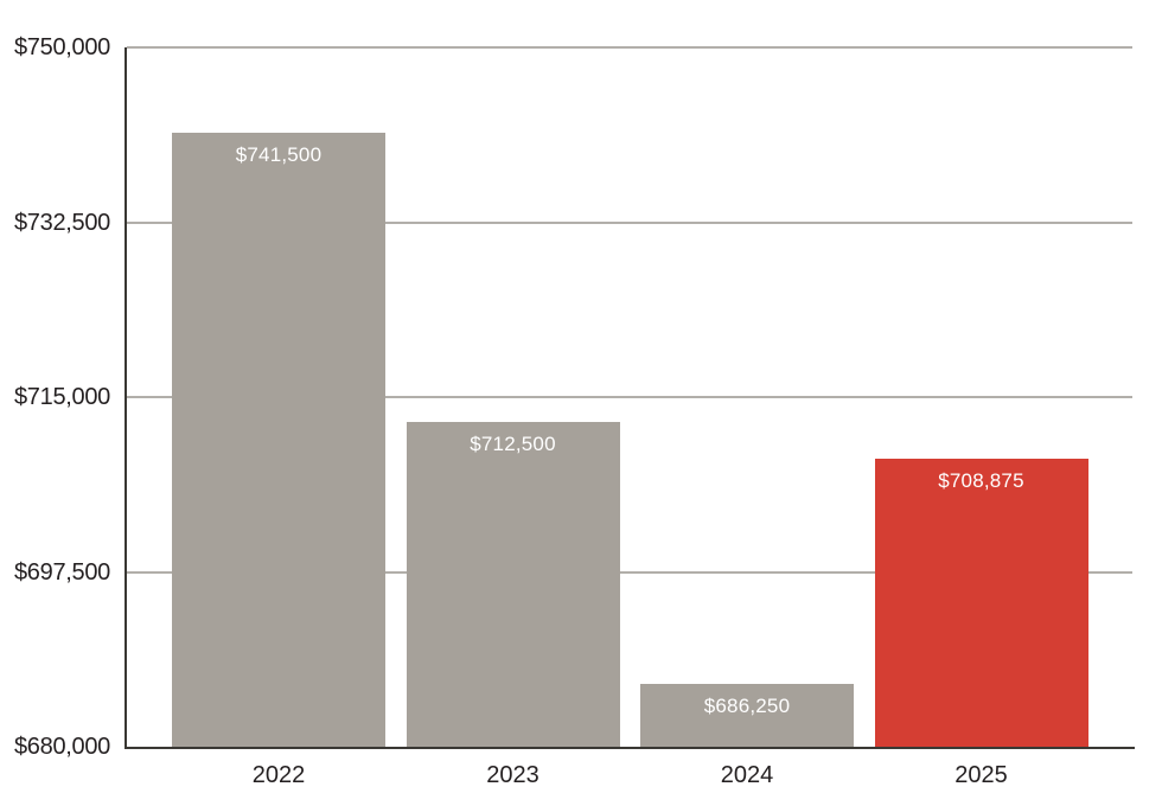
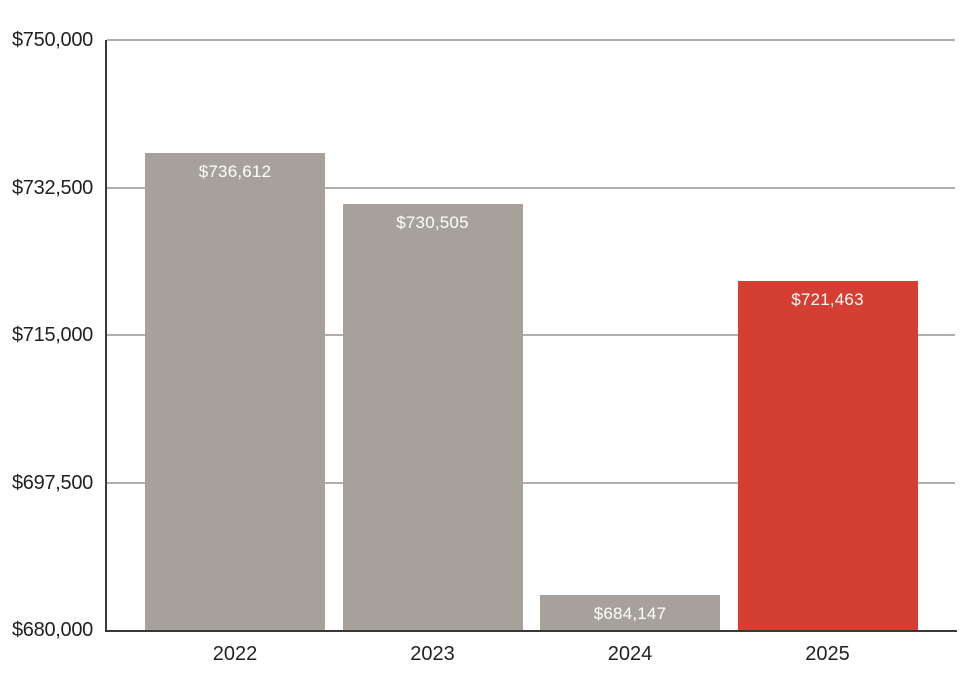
2022: $741,500 -> $736,612
2023: $712,500 -> $730,505
2024: $686,250 -> $684,147
2025: $708,875 -> $721,463
